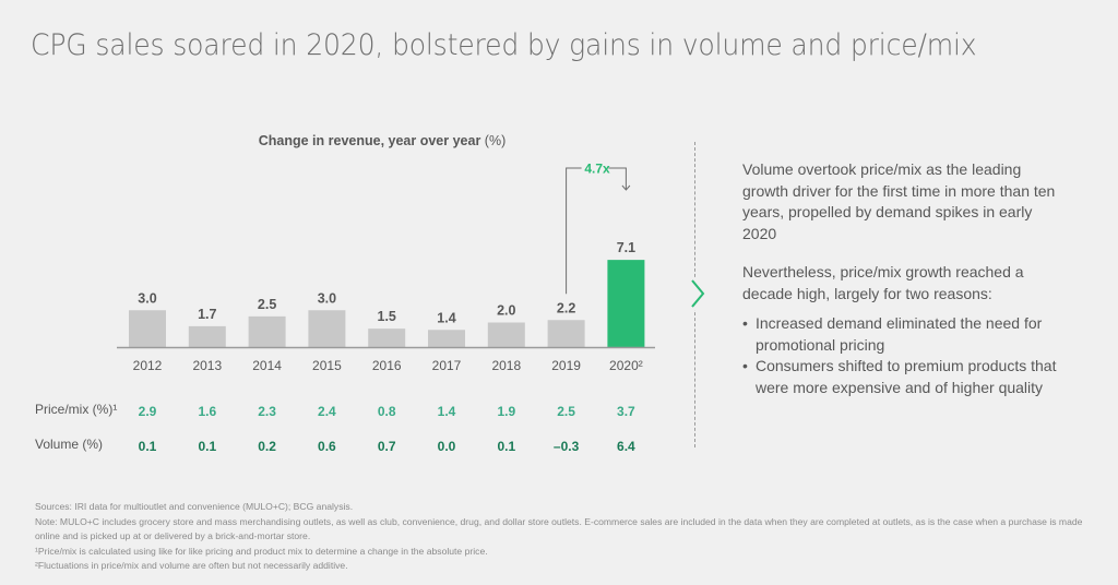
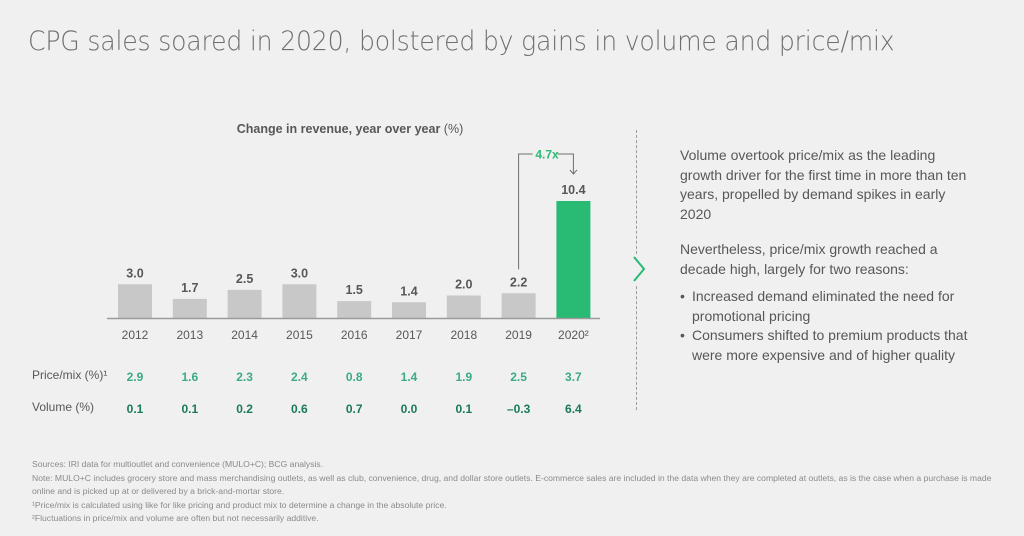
2020²: 7.1 -> 10.4
